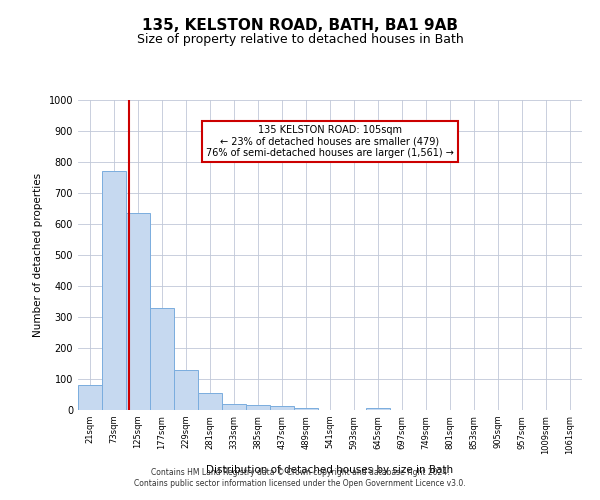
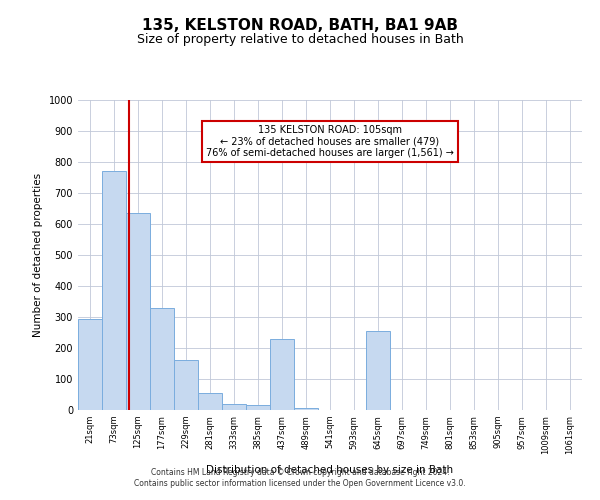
21sqm: 80 -> 295
229sqm: 130 -> 160
437sqm: 12 -> 230
645sqm: 8 -> 255
